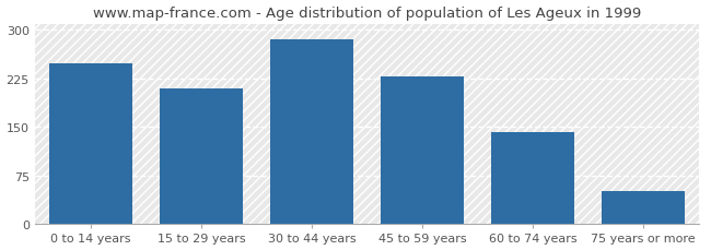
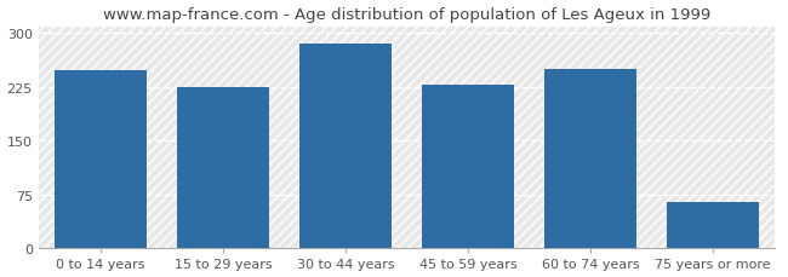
15 to 29 years: 210 -> 224
60 to 74 years: 142 -> 250
75 years or more: 50 -> 64
